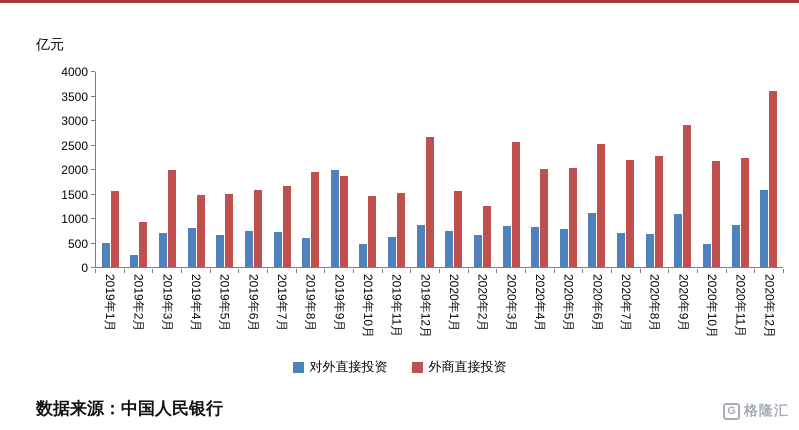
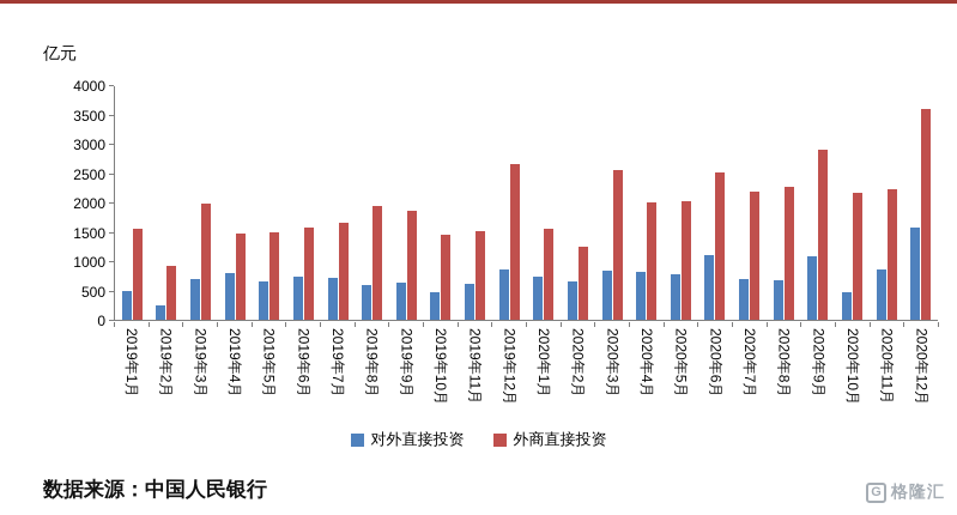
对外直接投资/2019年9月: 2000 -> 600
